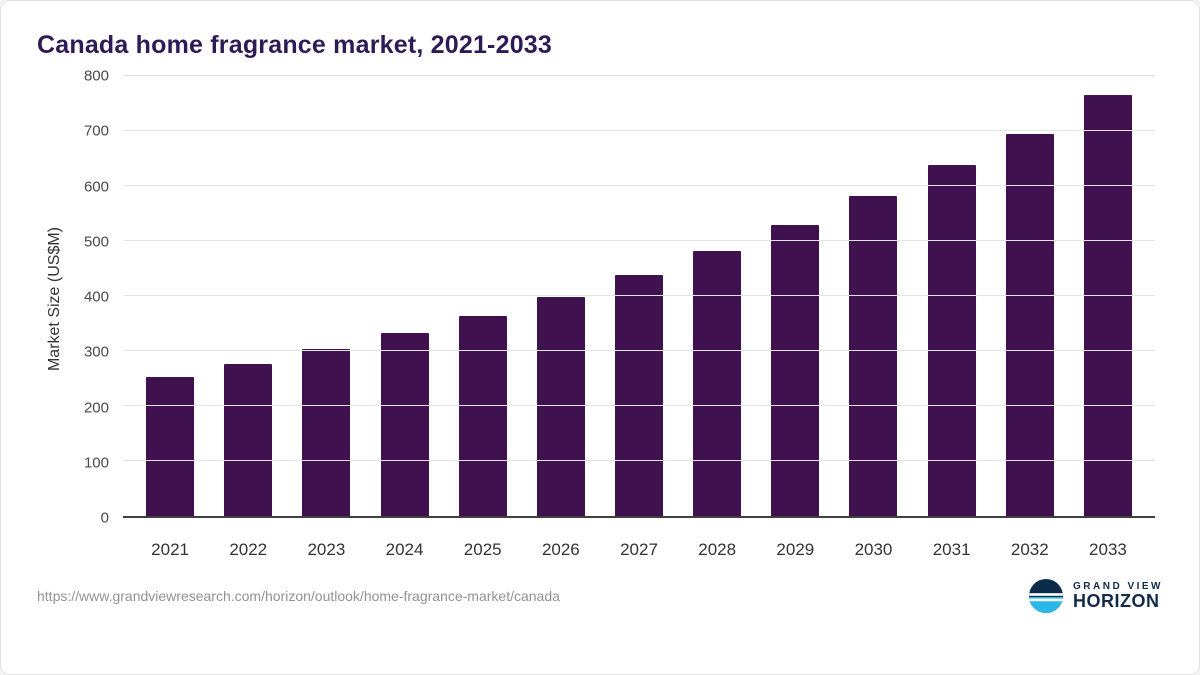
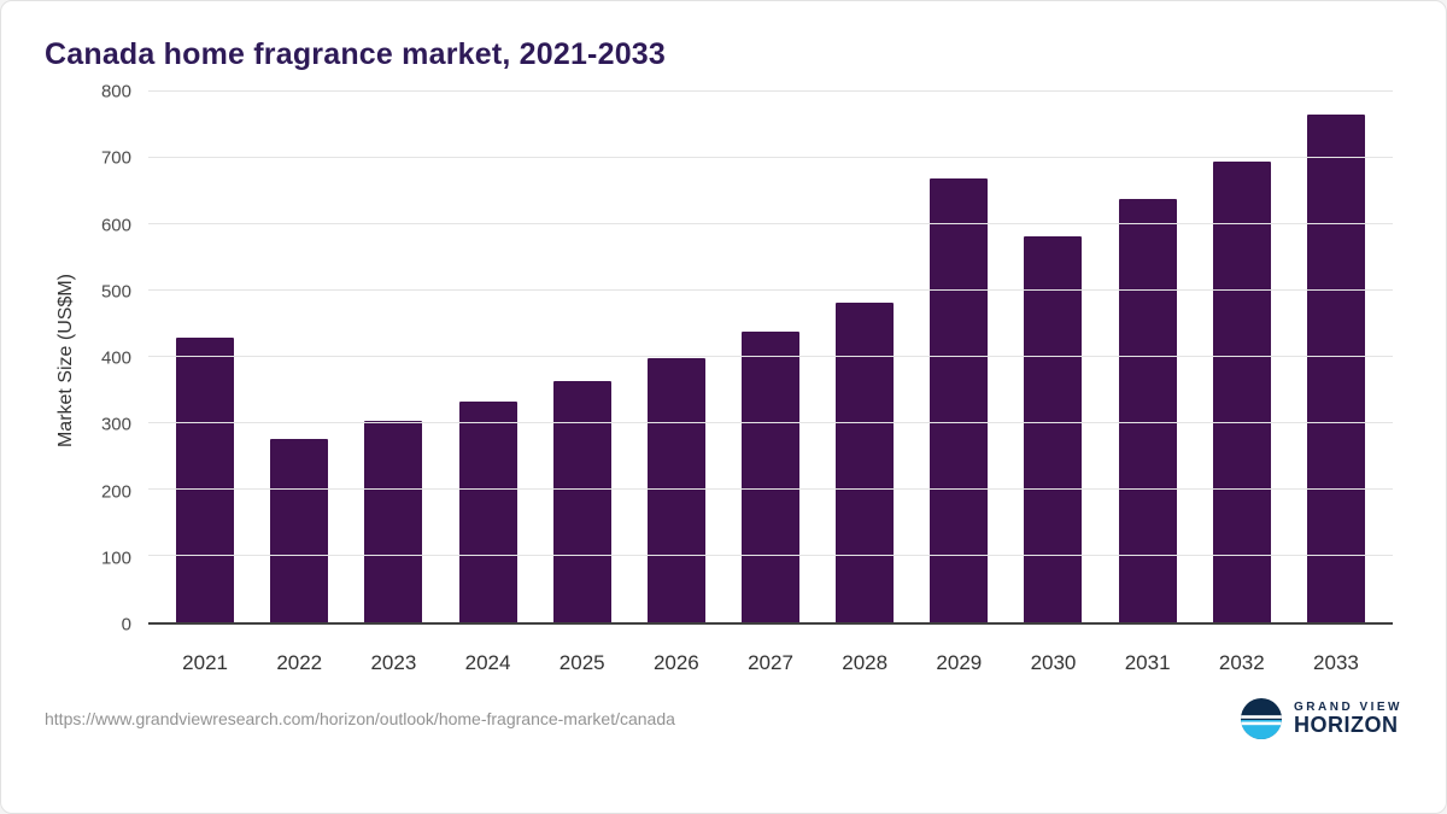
2021: 250 -> 430
2029: 530 -> 670
